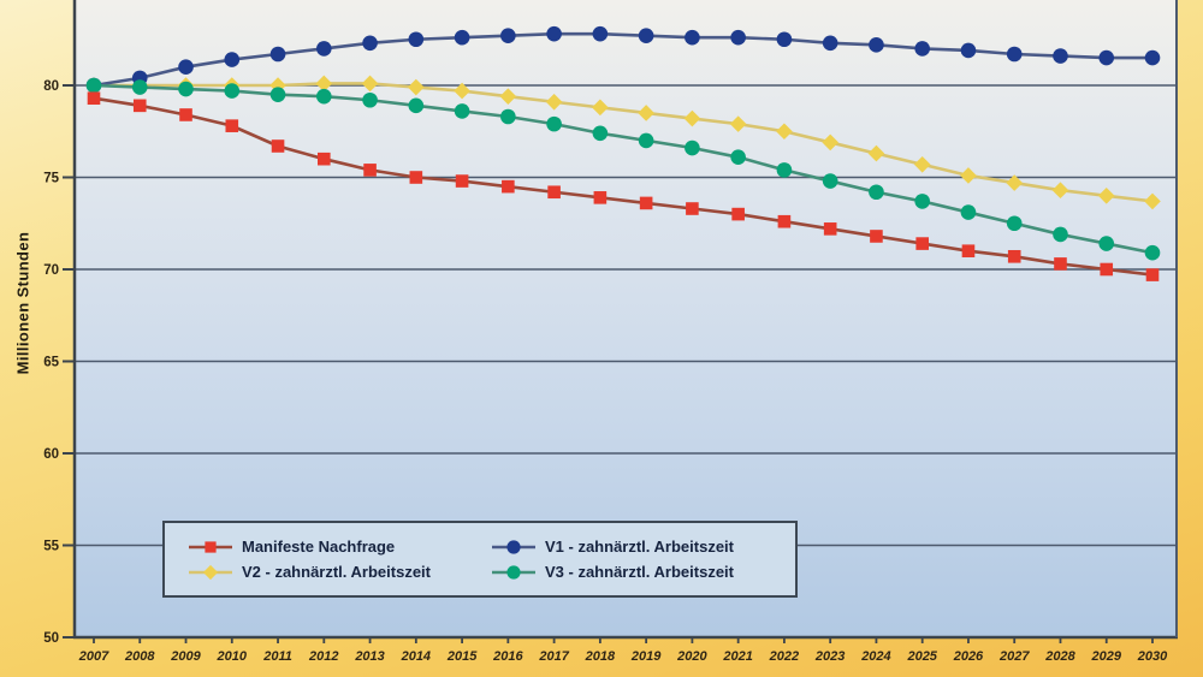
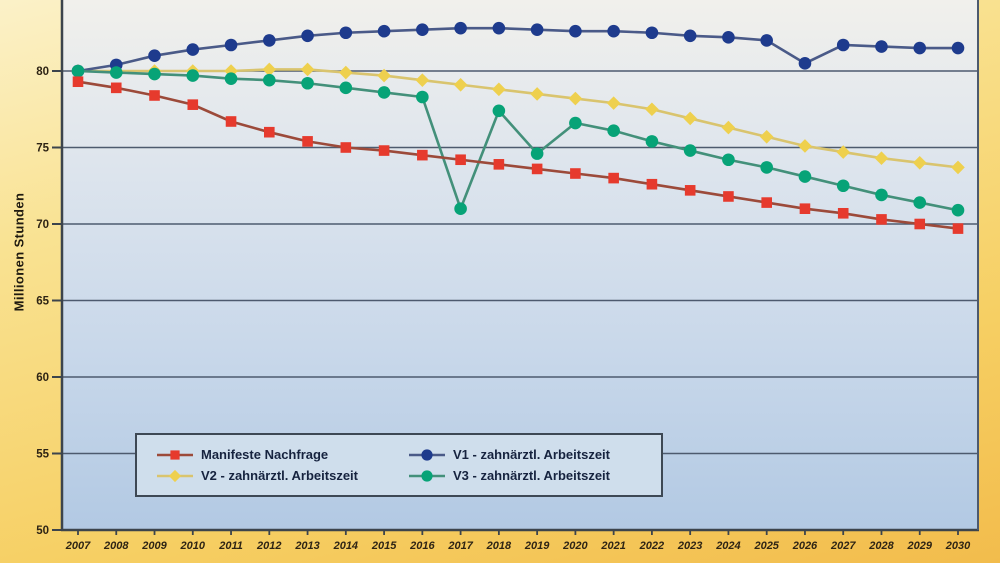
V3 - zahnärztl. Arbeitszeit/2017: 77.9 -> 71.0
V3 - zahnärztl. Arbeitszeit/2019: 77.0 -> 74.6
V1 - zahnärztl. Arbeitszeit/2026: 81.9 -> 80.5
